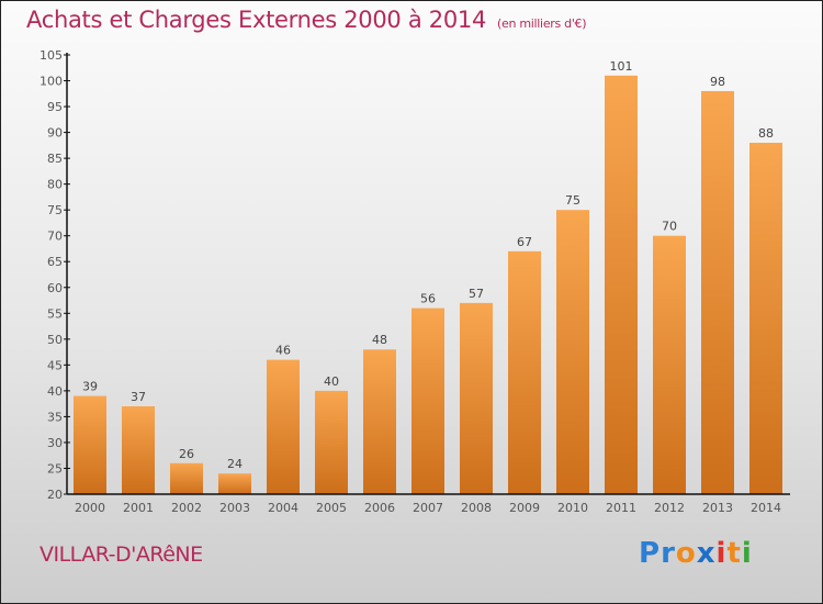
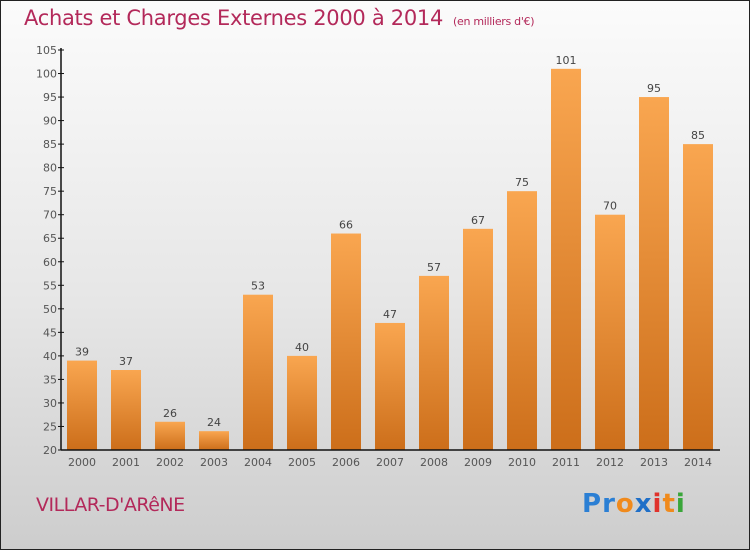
2004: 46 -> 53
2006: 48 -> 66
2007: 56 -> 47
2013: 98 -> 95
2014: 88 -> 85
